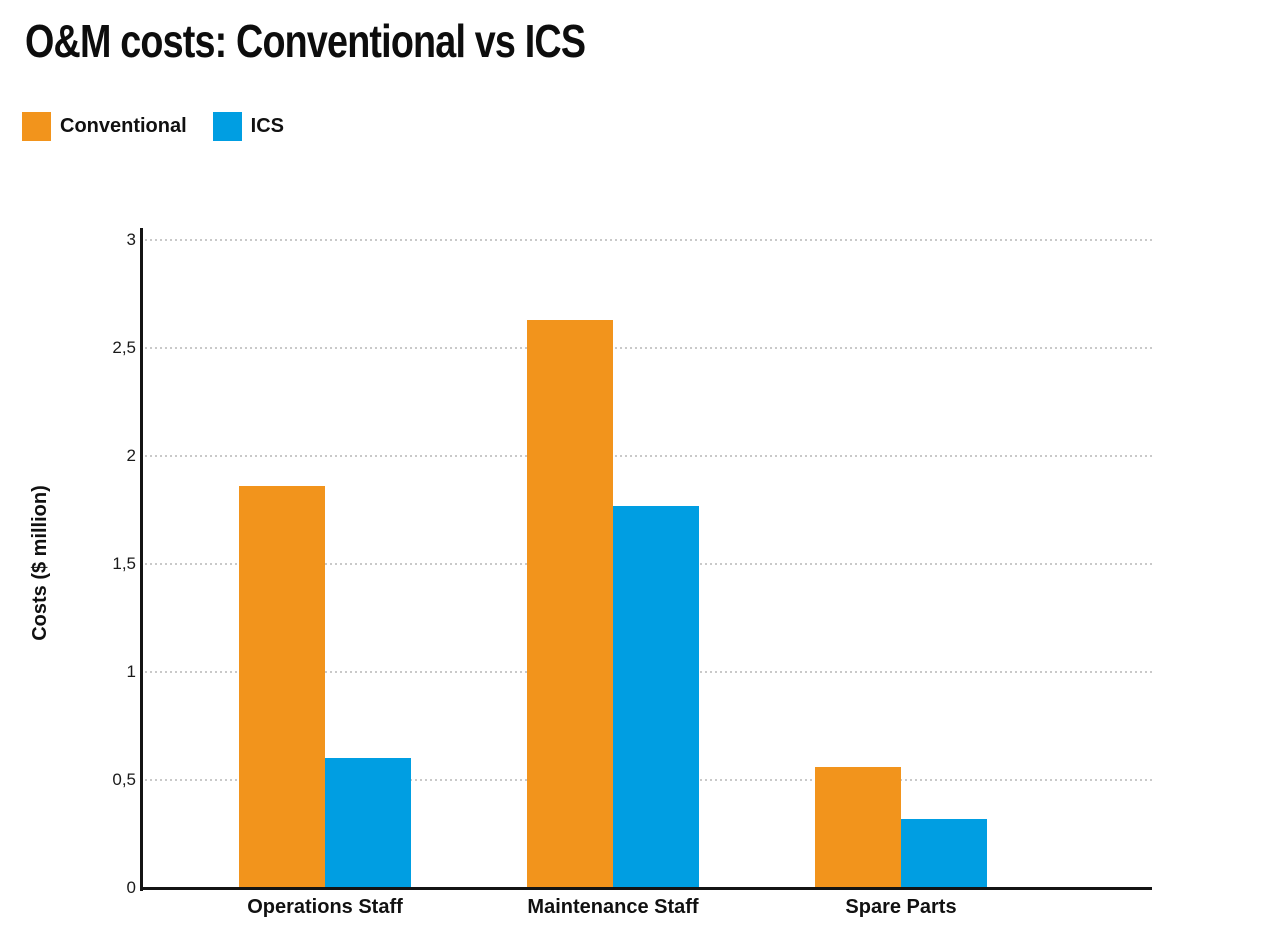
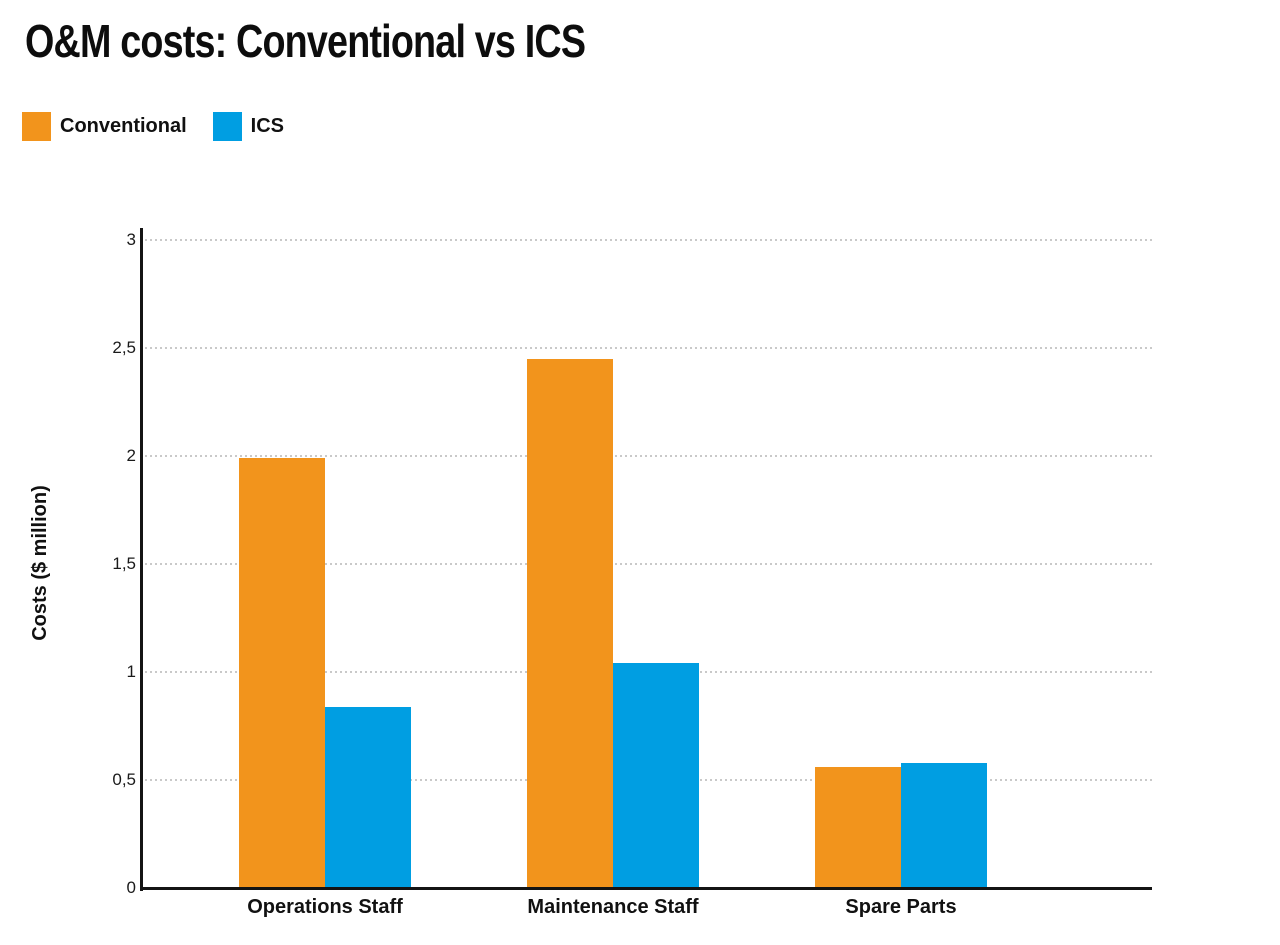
Conventional/Operations Staff: 1.86 -> 1.99
ICS/Operations Staff: 0.60 -> 0.84
Conventional/Maintenance Staff: 2.63 -> 2.45
ICS/Maintenance Staff: 1.77 -> 1.04
ICS/Spare Parts: 0.32 -> 0.58
